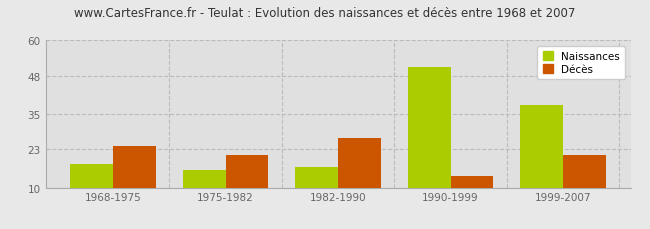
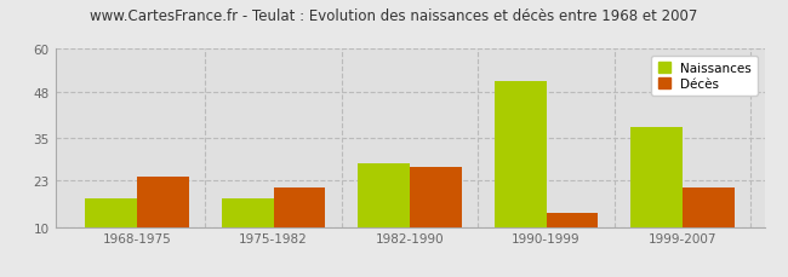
Naissances/1975-1982: 16 -> 18
Naissances/1982-1990: 17 -> 28
